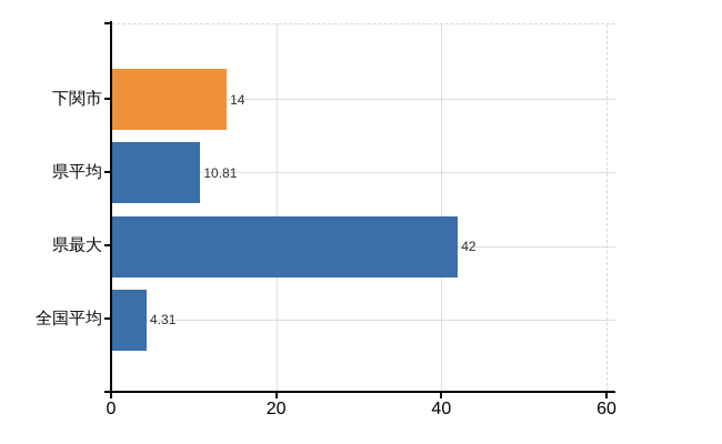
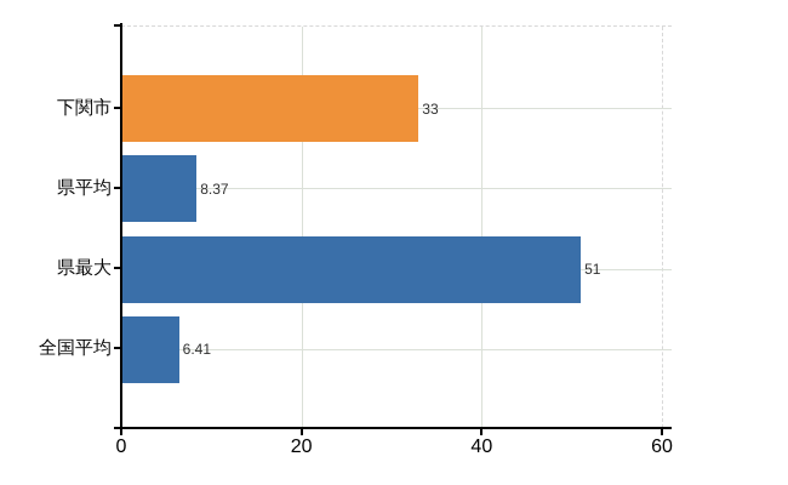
下関市: 14 -> 33
県平均: 10.81 -> 8.37
県最大: 42 -> 51
全国平均: 4.31 -> 6.41
